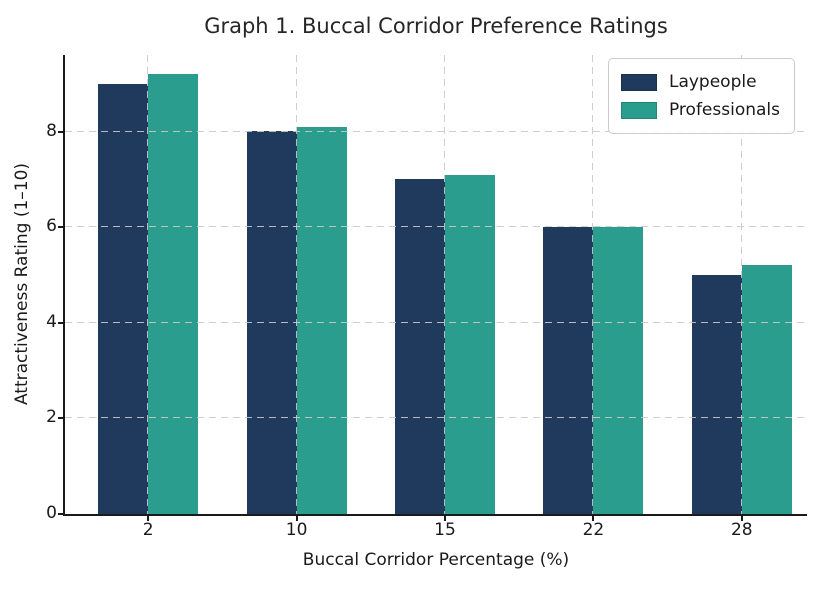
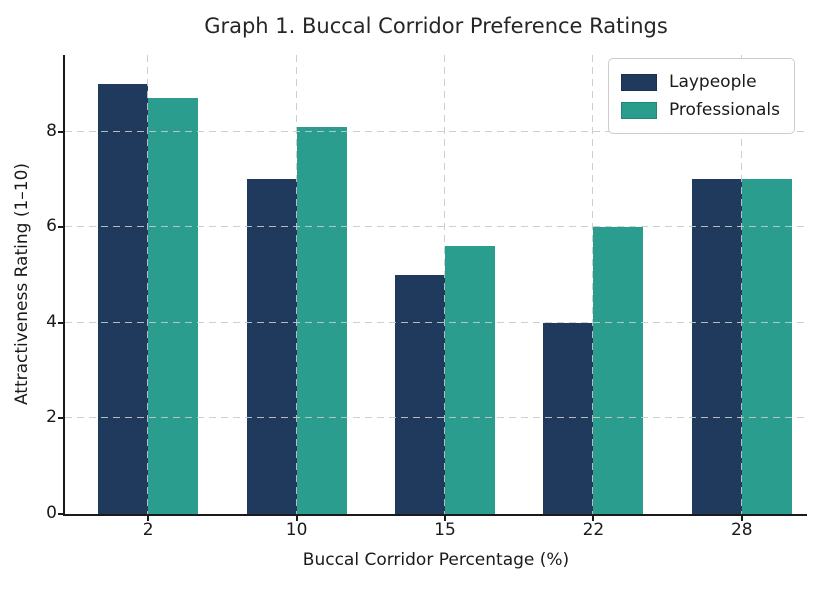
Professionals/2: 9.2 -> 8.7
Laypeople/10: 8 -> 7
Laypeople/15: 7 -> 5
Professionals/15: 7.1 -> 5.6
Laypeople/22: 6 -> 4
Laypeople/28: 5 -> 7
Professionals/28: 5.2 -> 7.0
